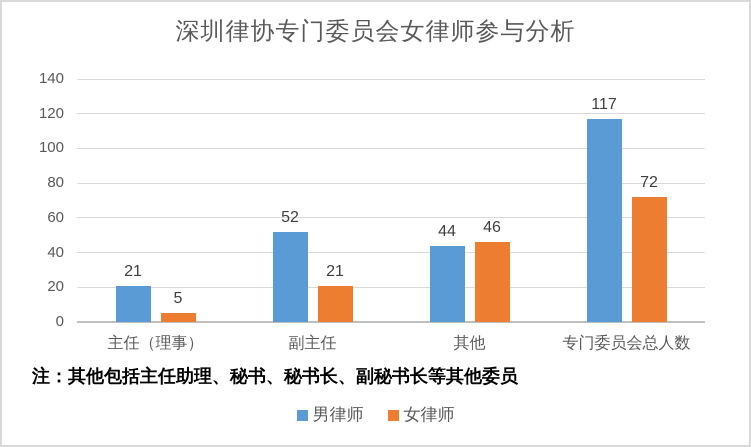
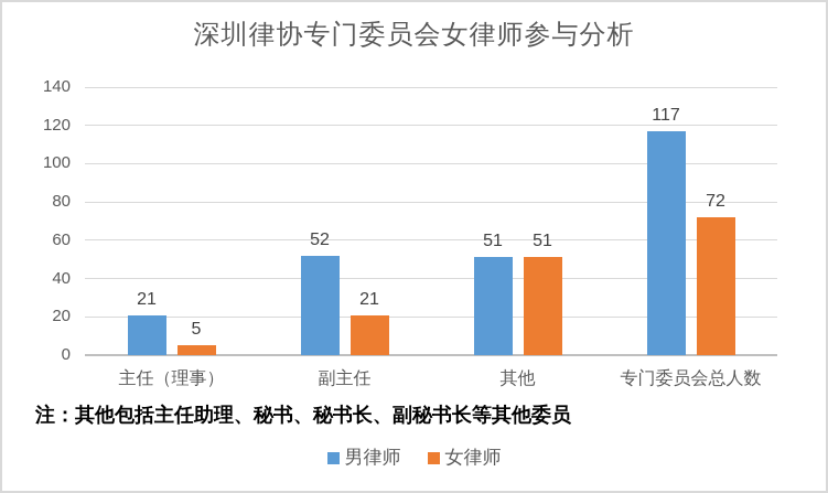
男律师/其他: 44 -> 51
女律师/其他: 46 -> 51
